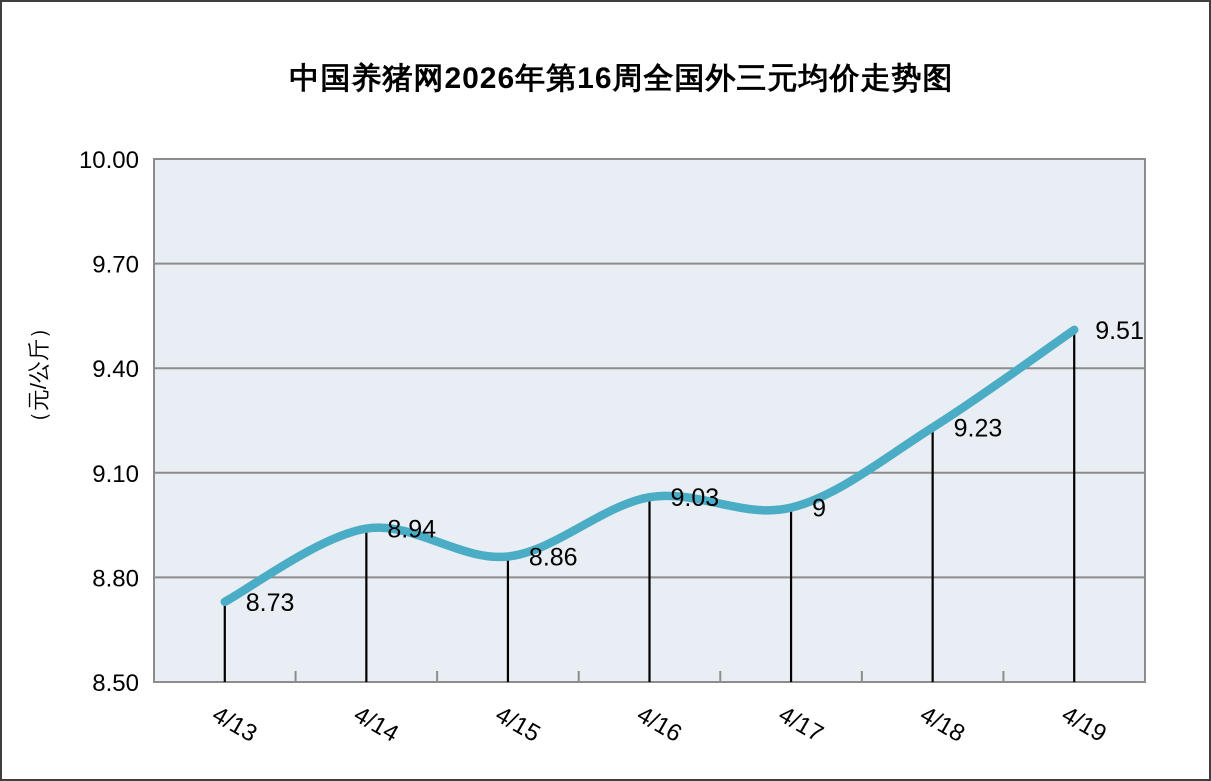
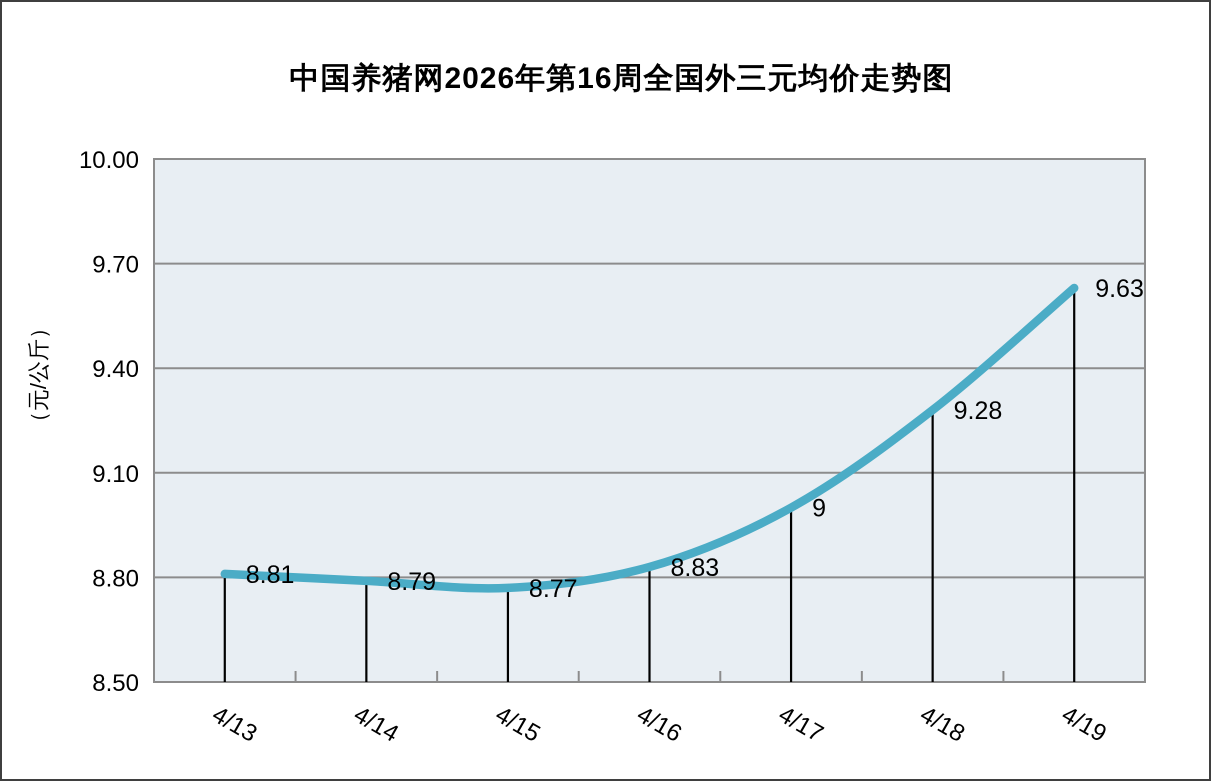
4/13: 8.73 -> 8.81
4/14: 8.94 -> 8.79
4/15: 8.86 -> 8.77
4/16: 9.03 -> 8.83
4/18: 9.23 -> 9.28
4/19: 9.51 -> 9.63
